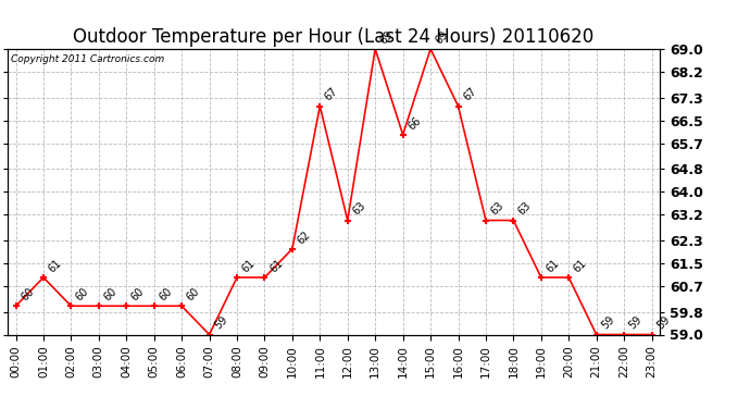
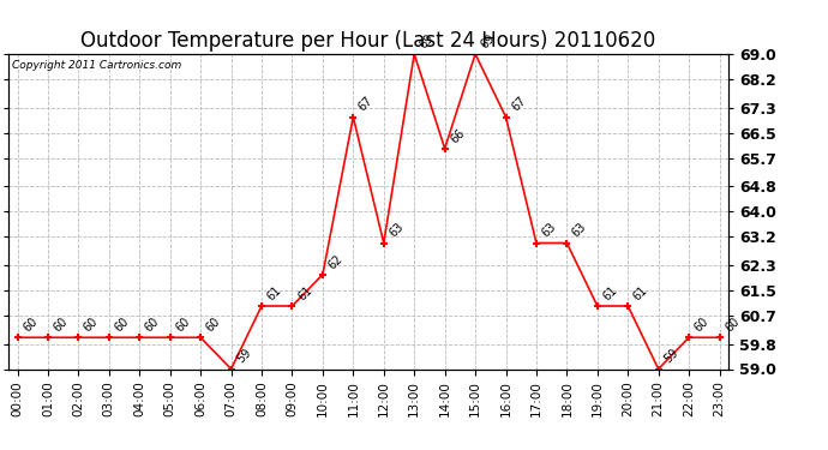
01:00: 61 -> 60
22:00: 59 -> 60
23:00: 59 -> 60
